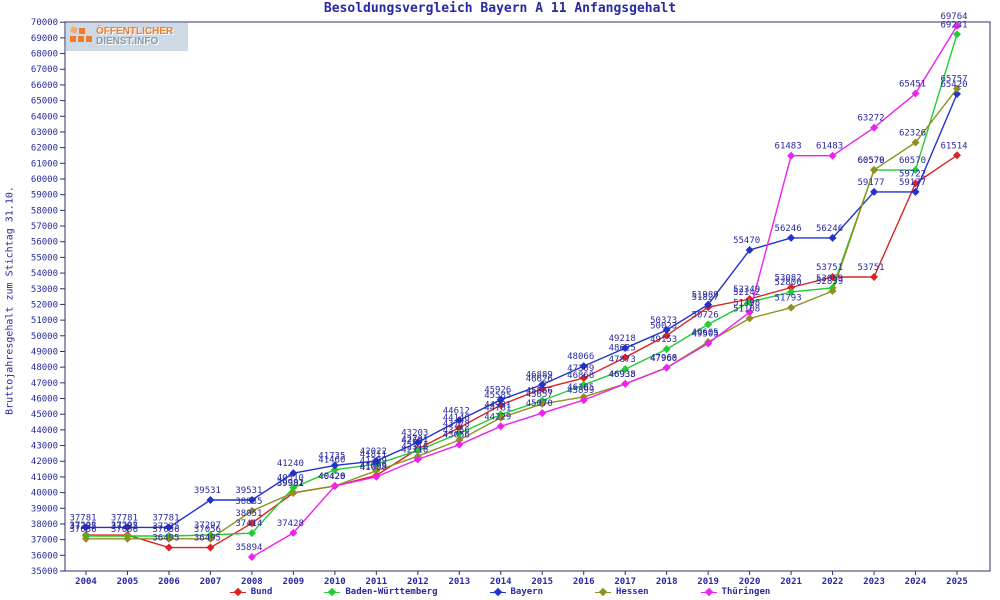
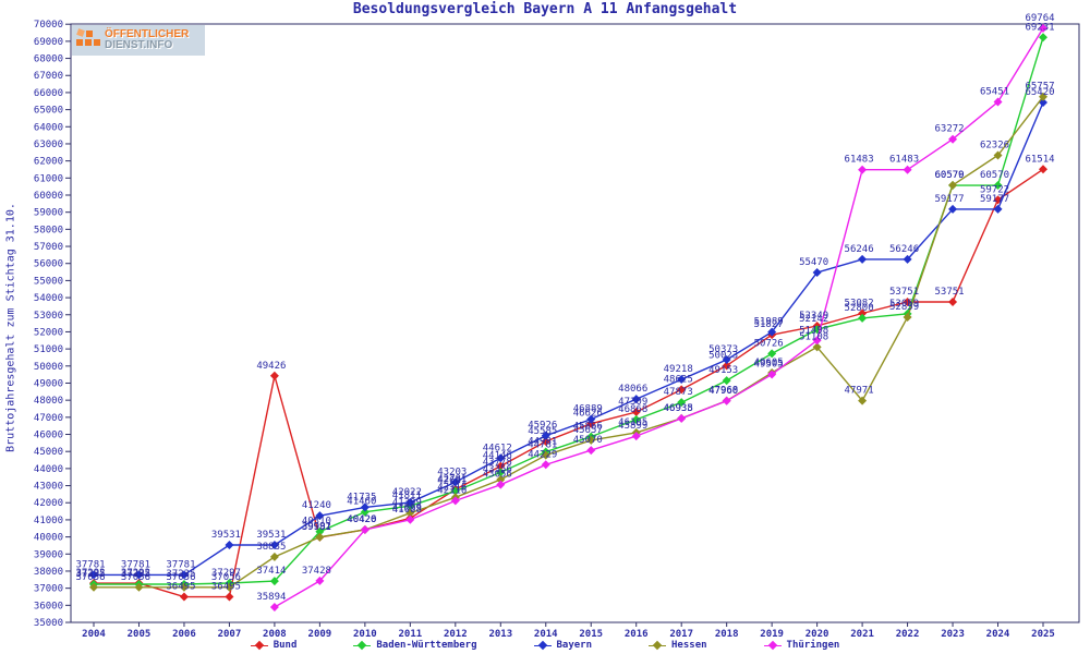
Bund/2008: 38051 -> 49426
Hessen/2021: 51793 -> 47971
